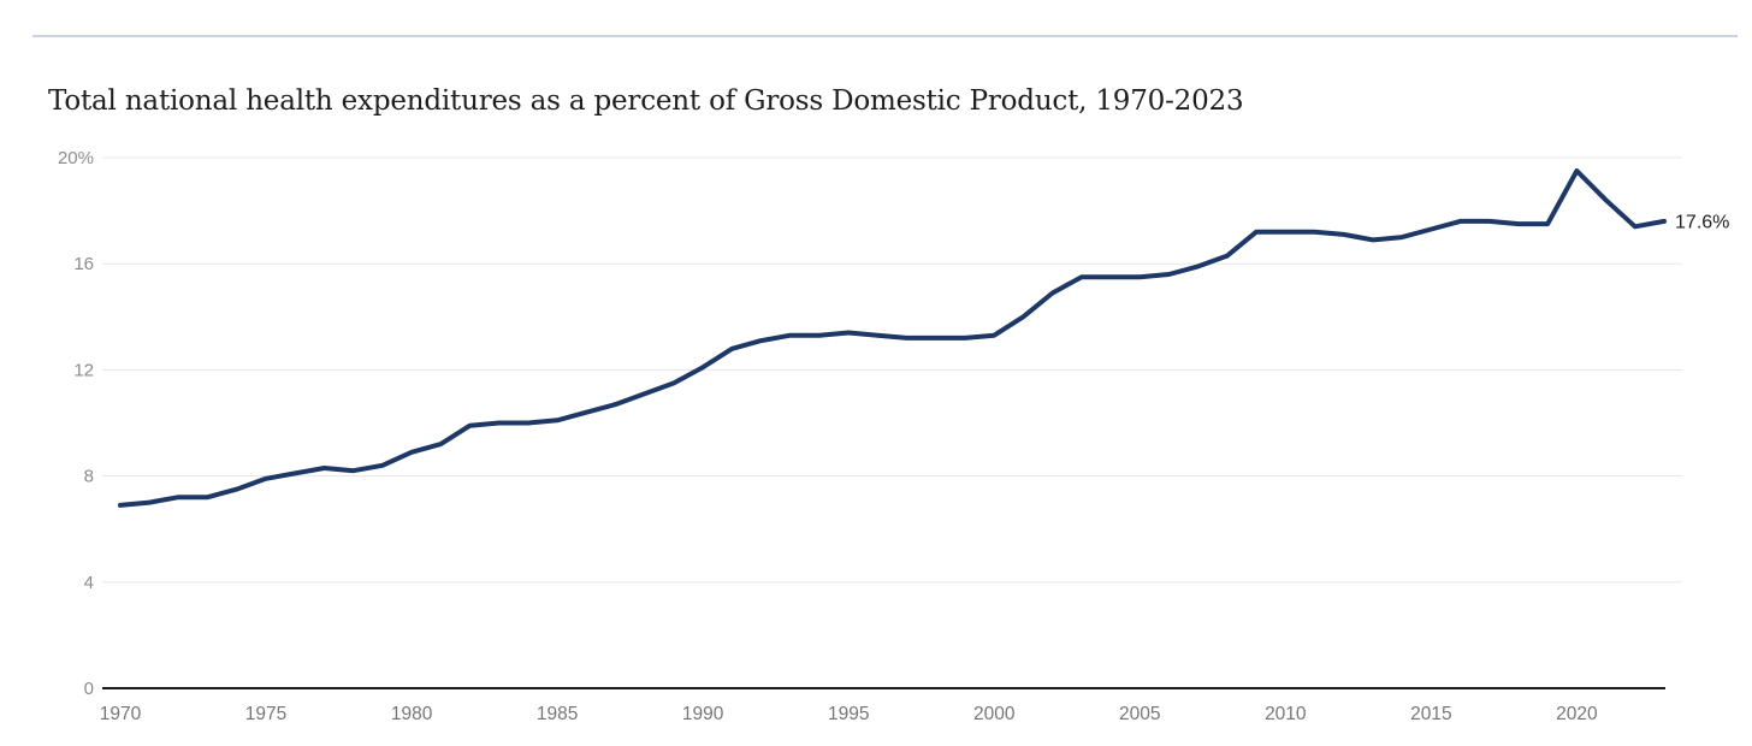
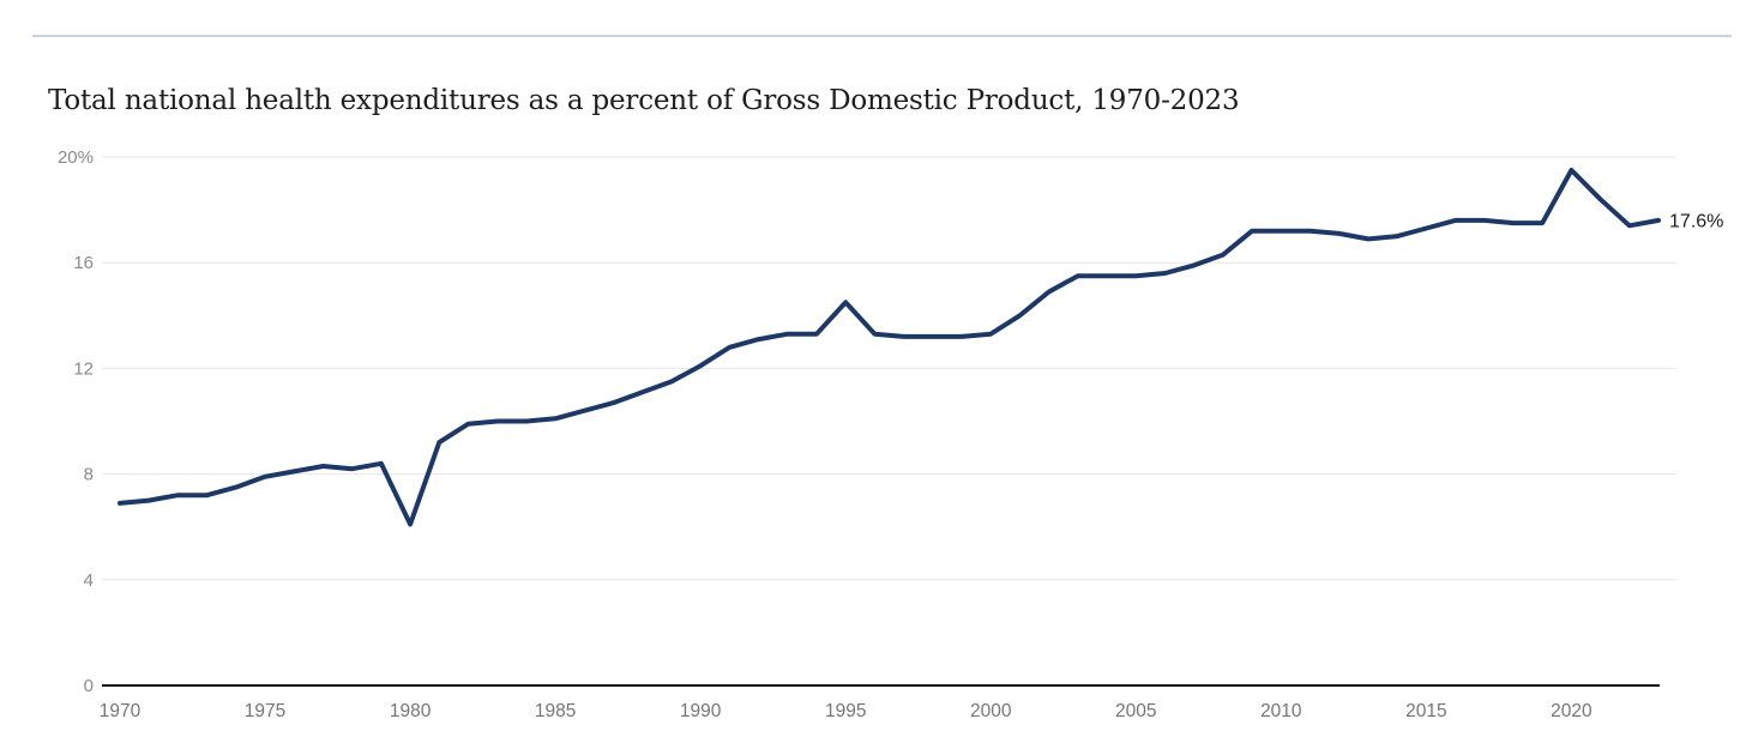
1980: 8.9% -> 6.1%
1995: 13.4% -> 14.5%
